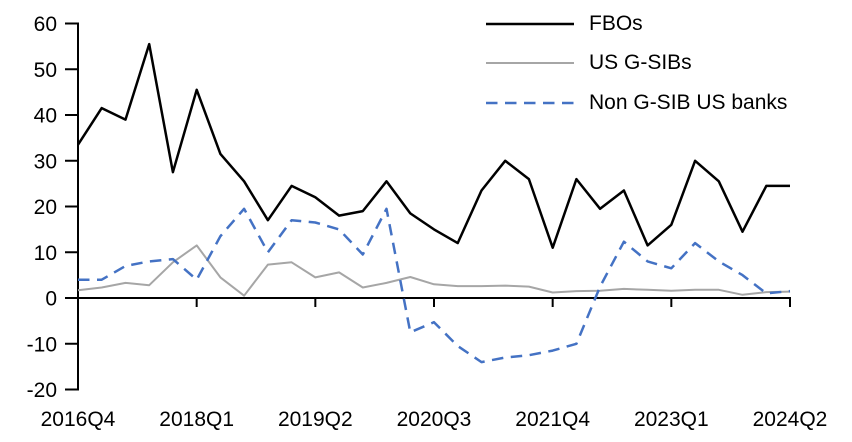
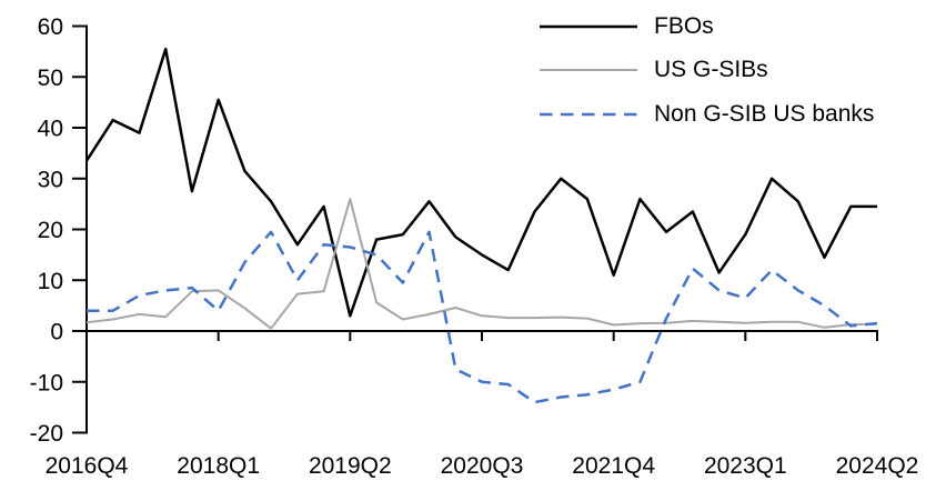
US G-SIBs/2018Q1: 12 -> 8
FBOs/2019Q2: 22 -> 3
US G-SIBs/2019Q2: 4 -> 26
Non G-SIB US banks/2020Q3: -5 -> -10
FBOs/2023Q1: 16 -> 19
